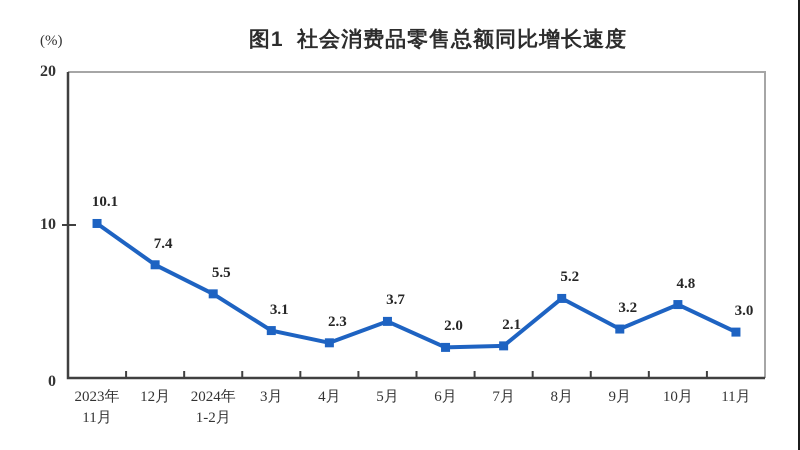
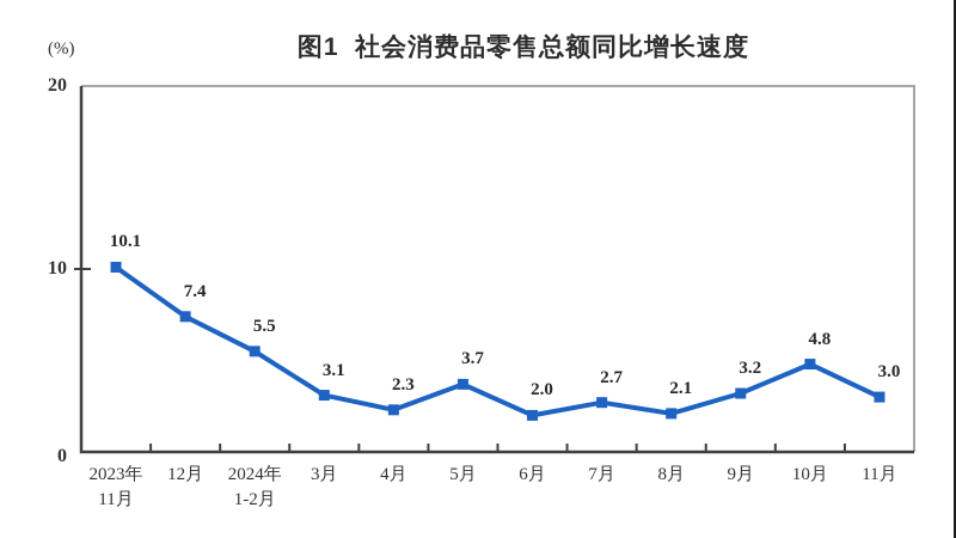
7月: 2.1 -> 2.7
8月: 5.2 -> 2.1
